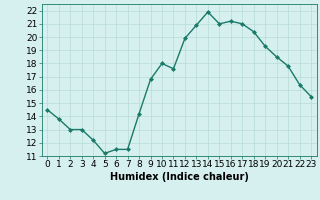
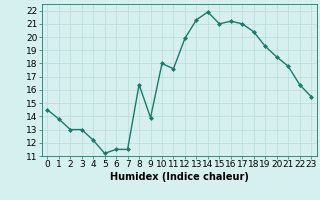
8: 14.2 -> 16.4
9: 16.8 -> 13.9
13: 20.9 -> 21.3
